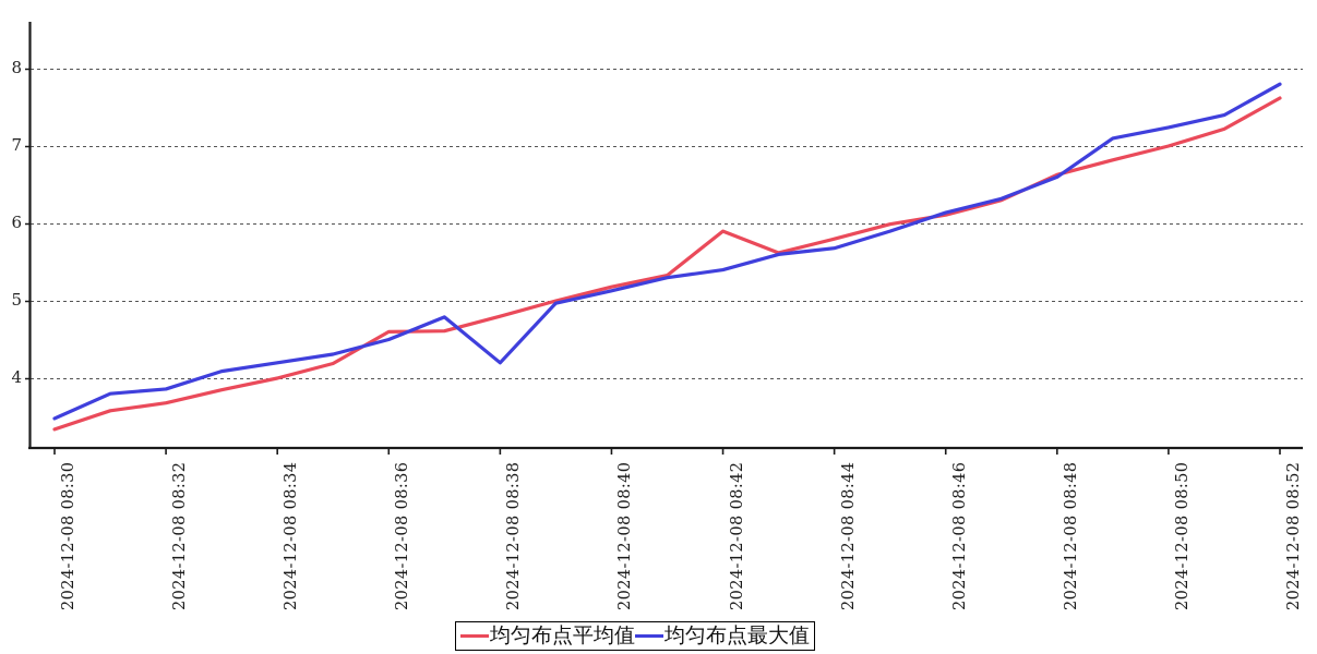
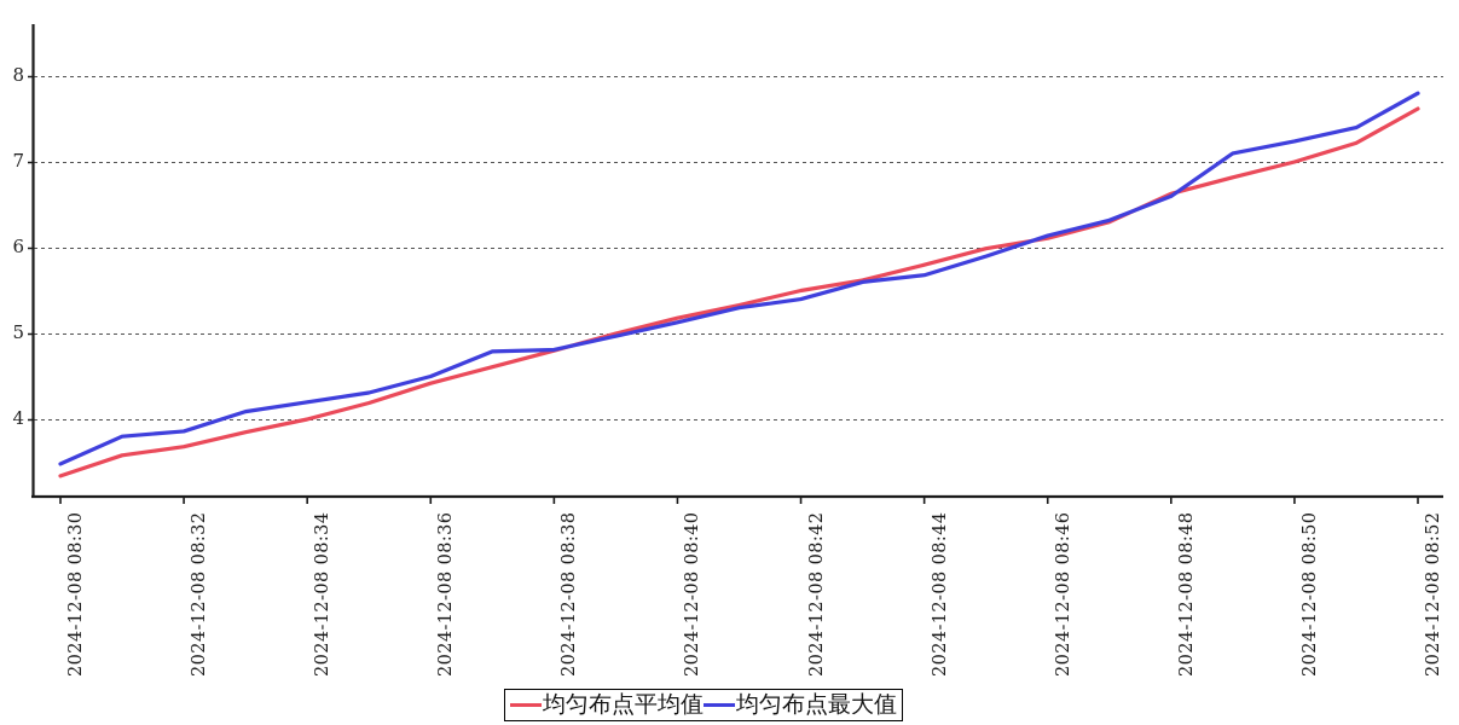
均匀布点平均值/2024-12-08 08:36: 4.6 -> 4.4
均匀布点最大值/2024-12-08 08:38: 4.2 -> 4.8
均匀布点平均值/2024-12-08 08:42: 5.9 -> 5.5
